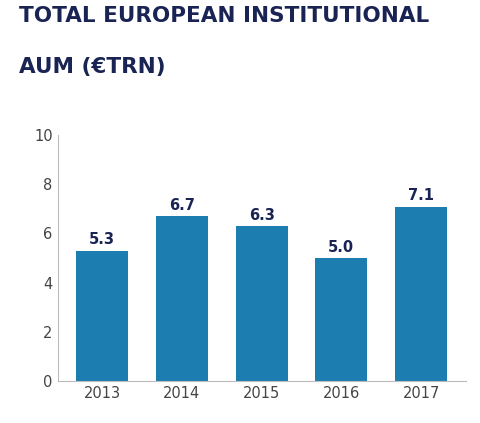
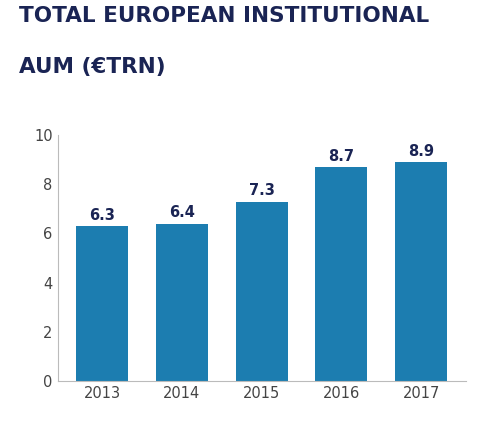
2013: 5.3 -> 6.3
2014: 6.7 -> 6.4
2015: 6.3 -> 7.3
2016: 5.0 -> 8.7
2017: 7.1 -> 8.9
